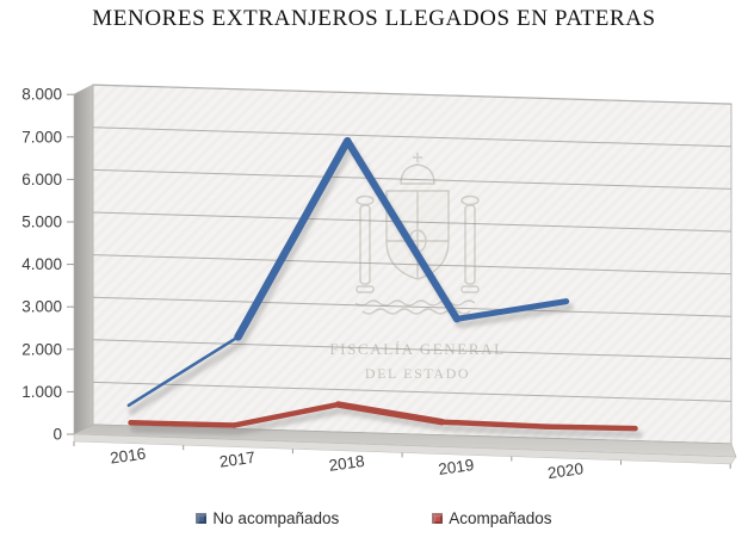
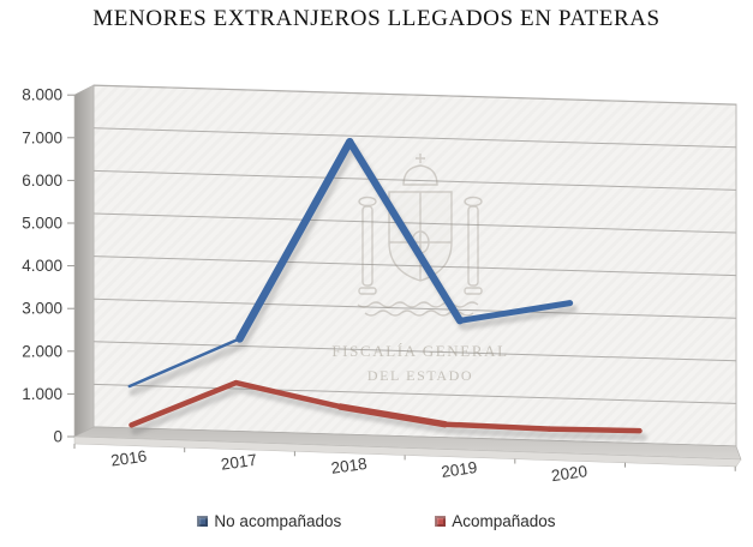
No acompañados/2016: 500 -> 1000
Acompañados/2017: 200 -> 1300
